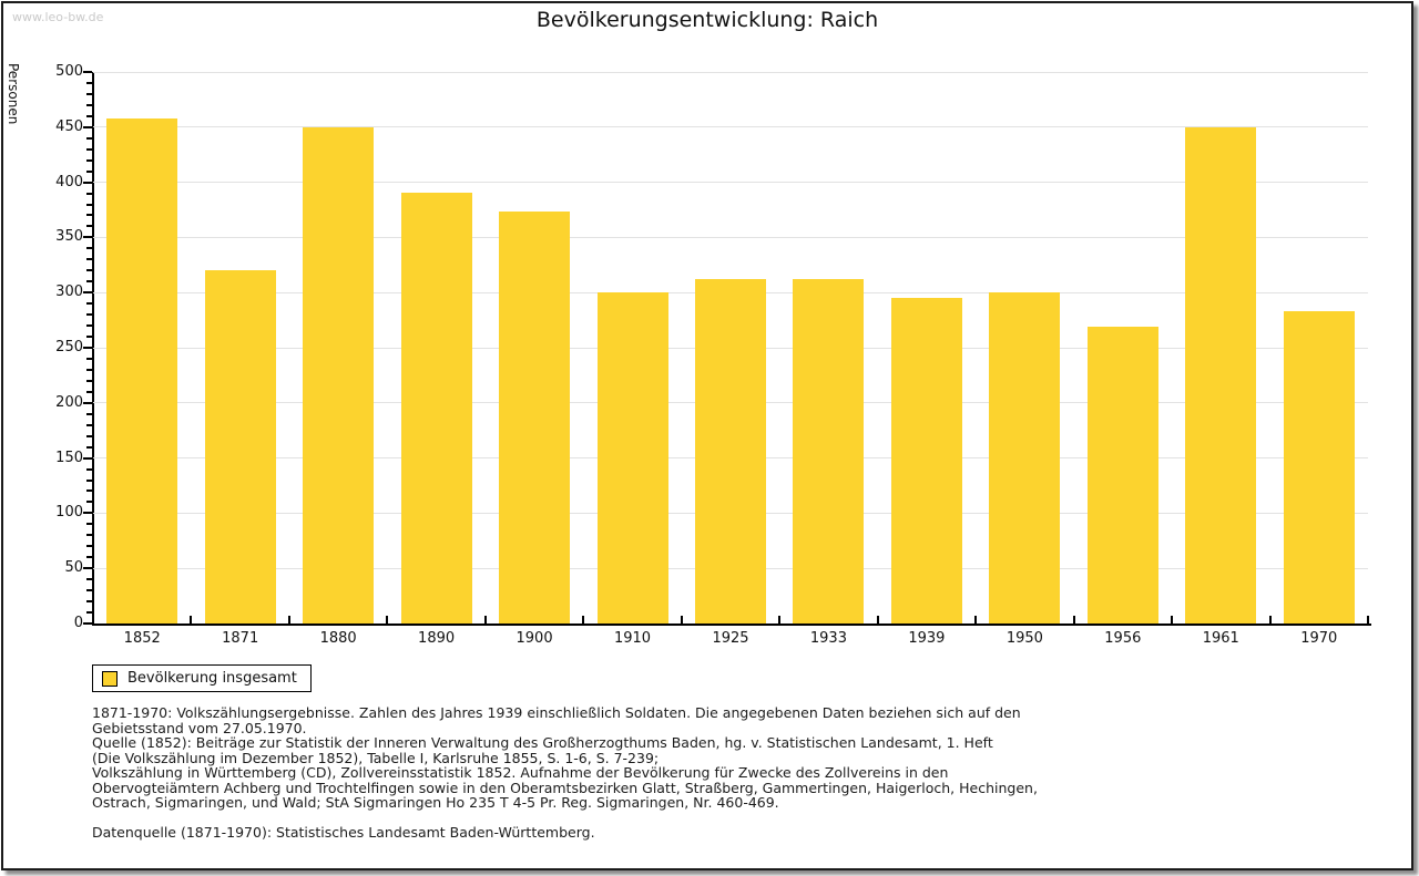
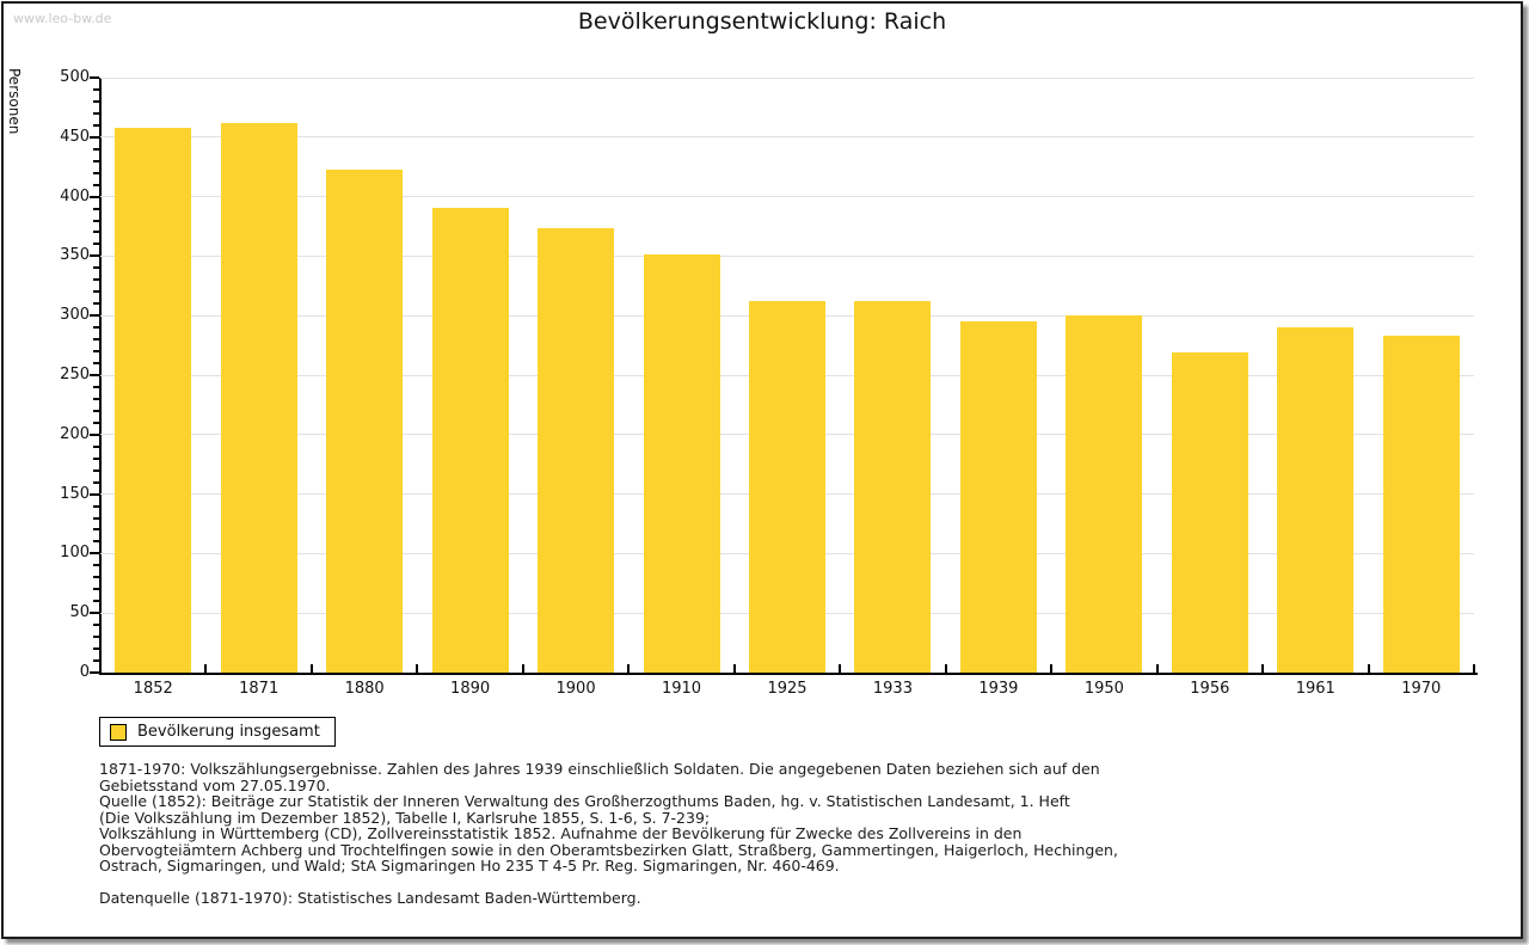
1871: 320 -> 460
1880: 450 -> 420
1910: 300 -> 350
1961: 450 -> 290
